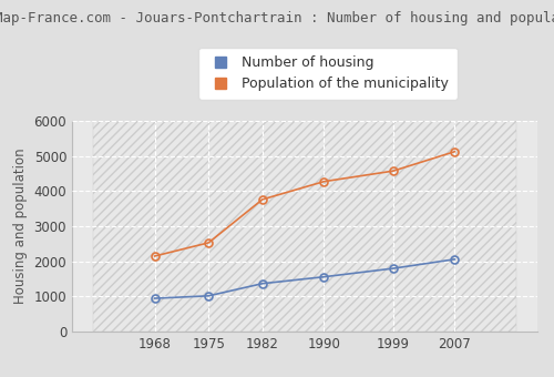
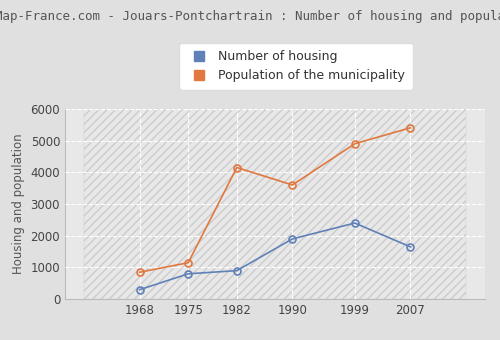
Number of housing/1968: 950 -> 300
Population of the municipality/1968: 2150 -> 850
Number of housing/1975: 1020 -> 800
Population of the municipality/1975: 2530 -> 1150
Number of housing/1982: 1370 -> 900
Population of the municipality/1982: 3760 -> 4150
Number of housing/1990: 1560 -> 1900
Population of the municipality/1990: 4270 -> 3600
Number of housing/1999: 1800 -> 2400
Population of the municipality/1999: 4570 -> 4900
Number of housing/2007: 2060 -> 1650
Population of the municipality/2007: 5120 -> 5400
